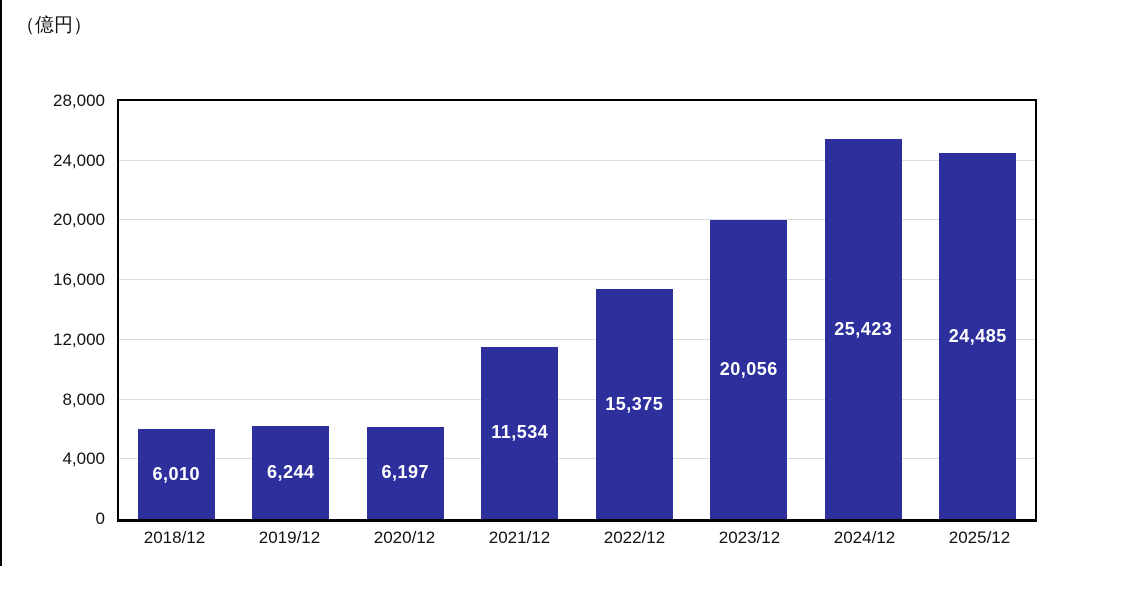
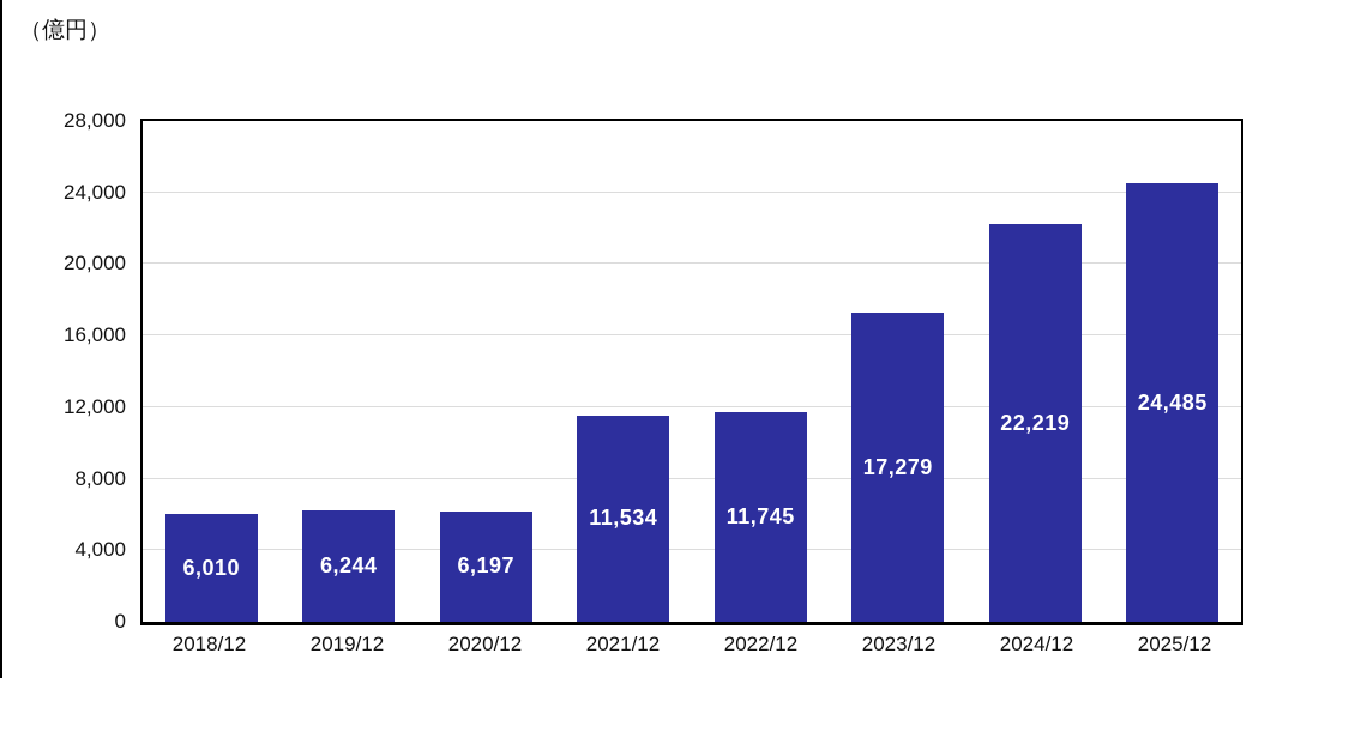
2022/12: 15,375 -> 11,745
2023/12: 20,056 -> 17,279
2024/12: 25,423 -> 22,219
